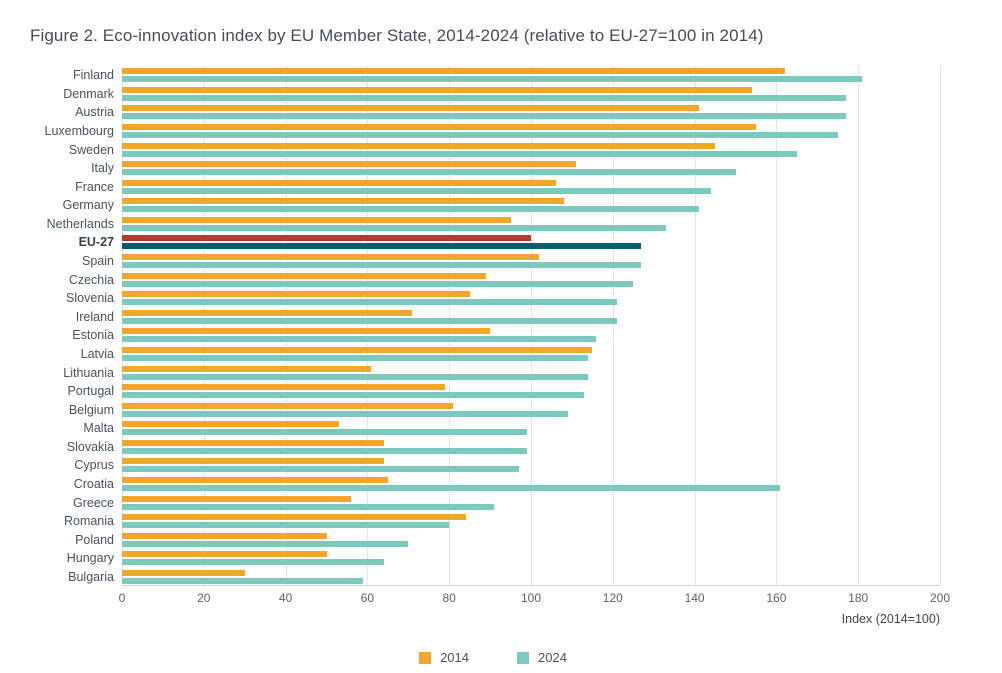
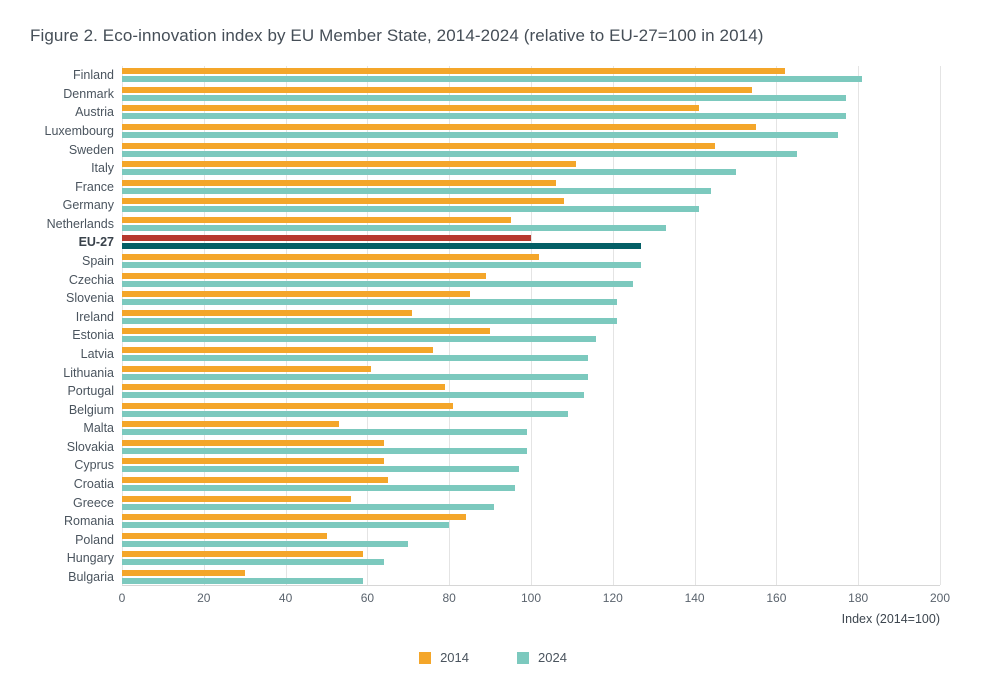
2014/Latvia: 115 -> 76
2024/Croatia: 161 -> 96
2014/Hungary: 50 -> 59
